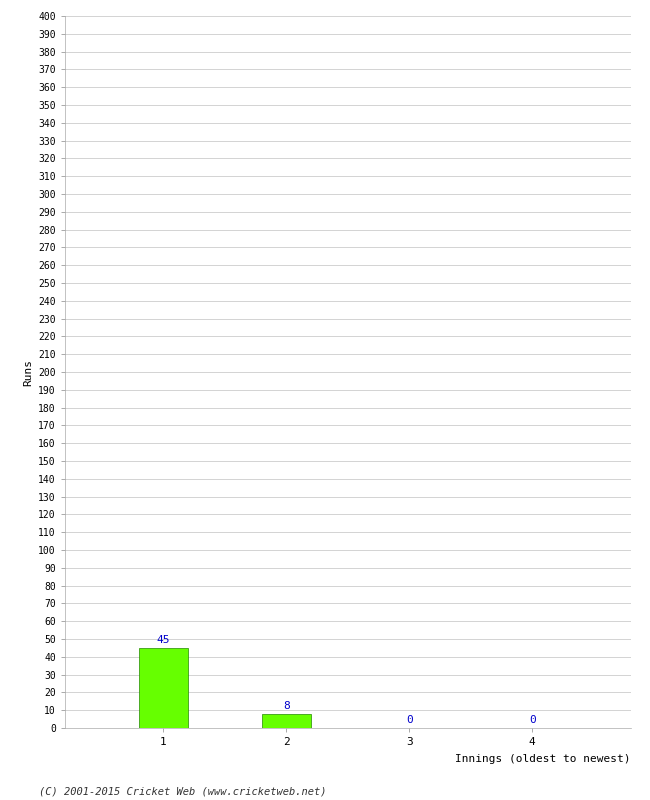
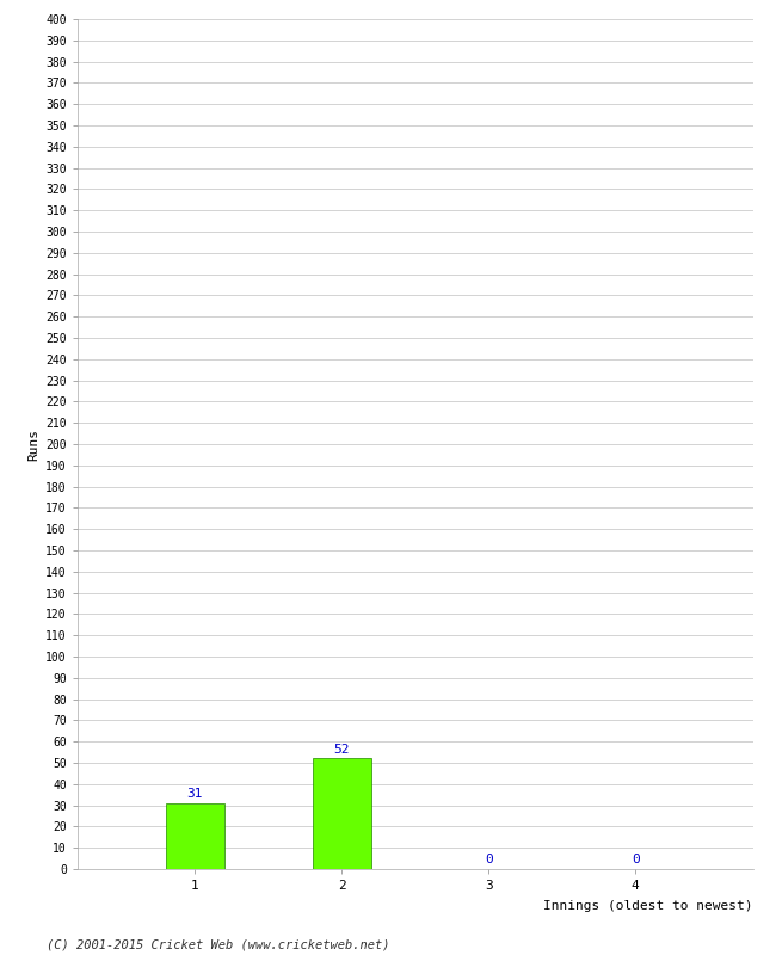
1: 45 -> 31
2: 8 -> 52
